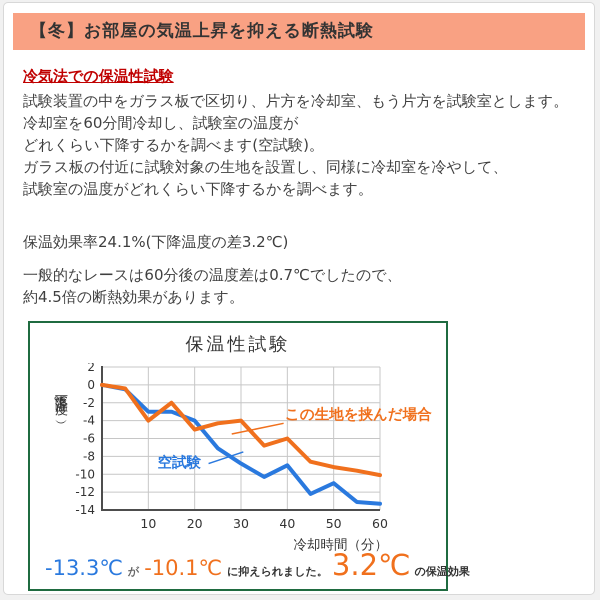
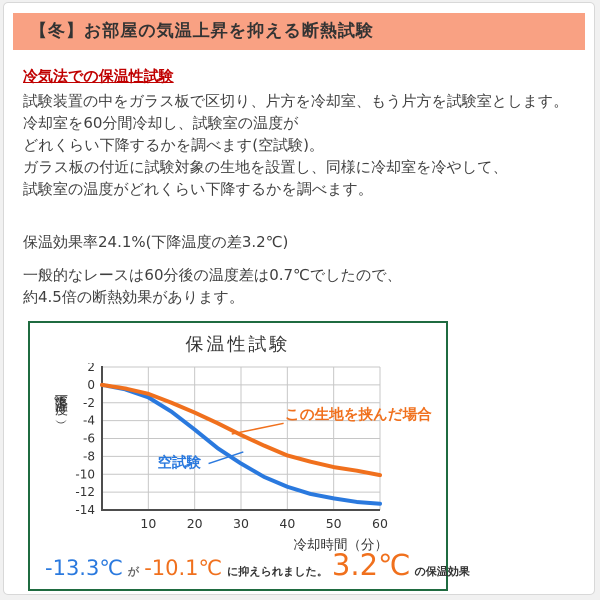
空試験/10: -3 -> -1
この生地を挟んだ場合/10: -4 -> -1
空試験/20: -4 -> -5
この生地を挟んだ場合/20: -5 -> -3
この生地を挟んだ場合/30: -4 -> -6
空試験/40: -9 -> -11
この生地を挟んだ場合/40: -6 -> -8
空試験/50: -11 -> -13
